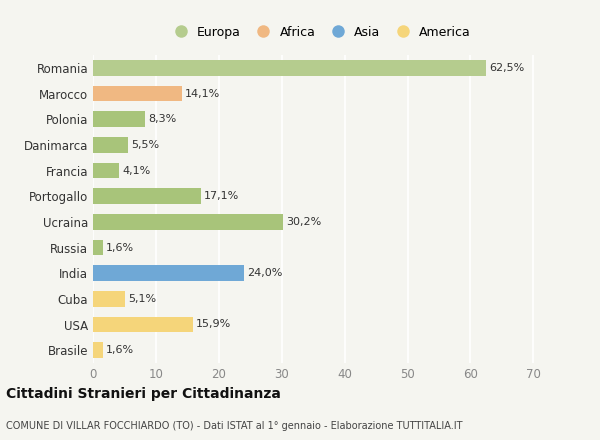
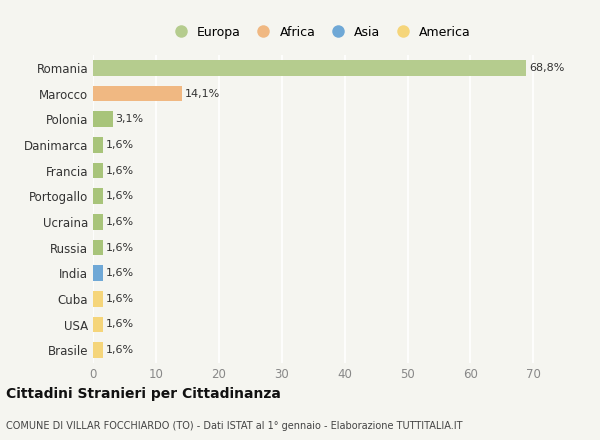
Romania: 62,5% -> 68,8%
Polonia: 8,3% -> 3,1%
Danimarca: 5,5% -> 1,6%
Francia: 4,1% -> 1,6%
Portogallo: 17,1% -> 1,6%
Ucraina: 30,2% -> 1,6%
India: 24,0% -> 1,6%
Cuba: 5,1% -> 1,6%
USA: 15,9% -> 1,6%
